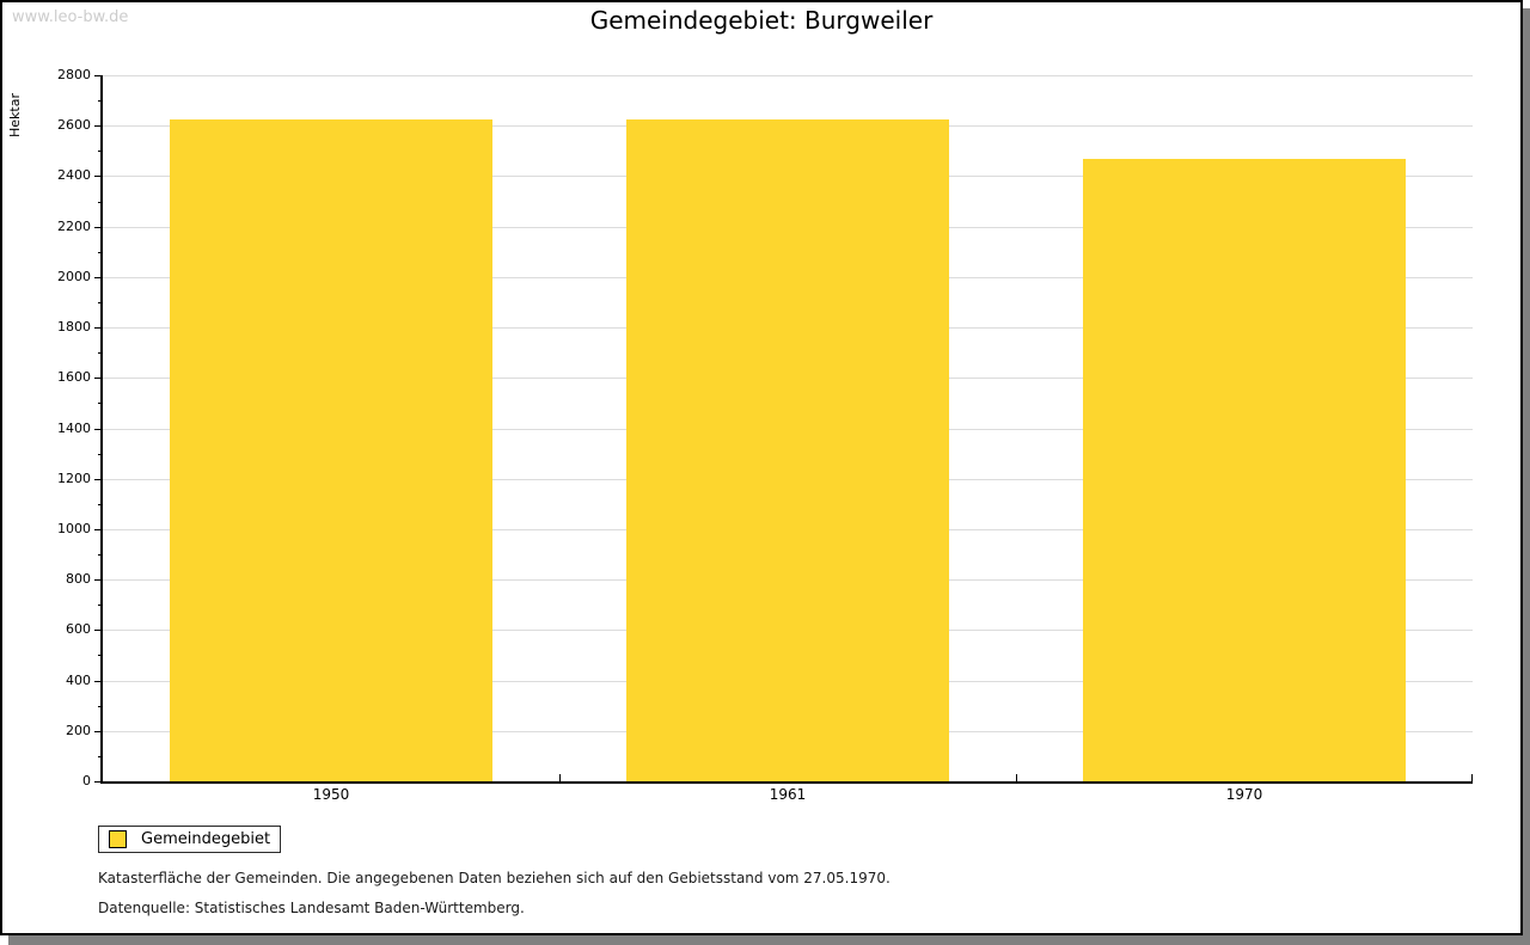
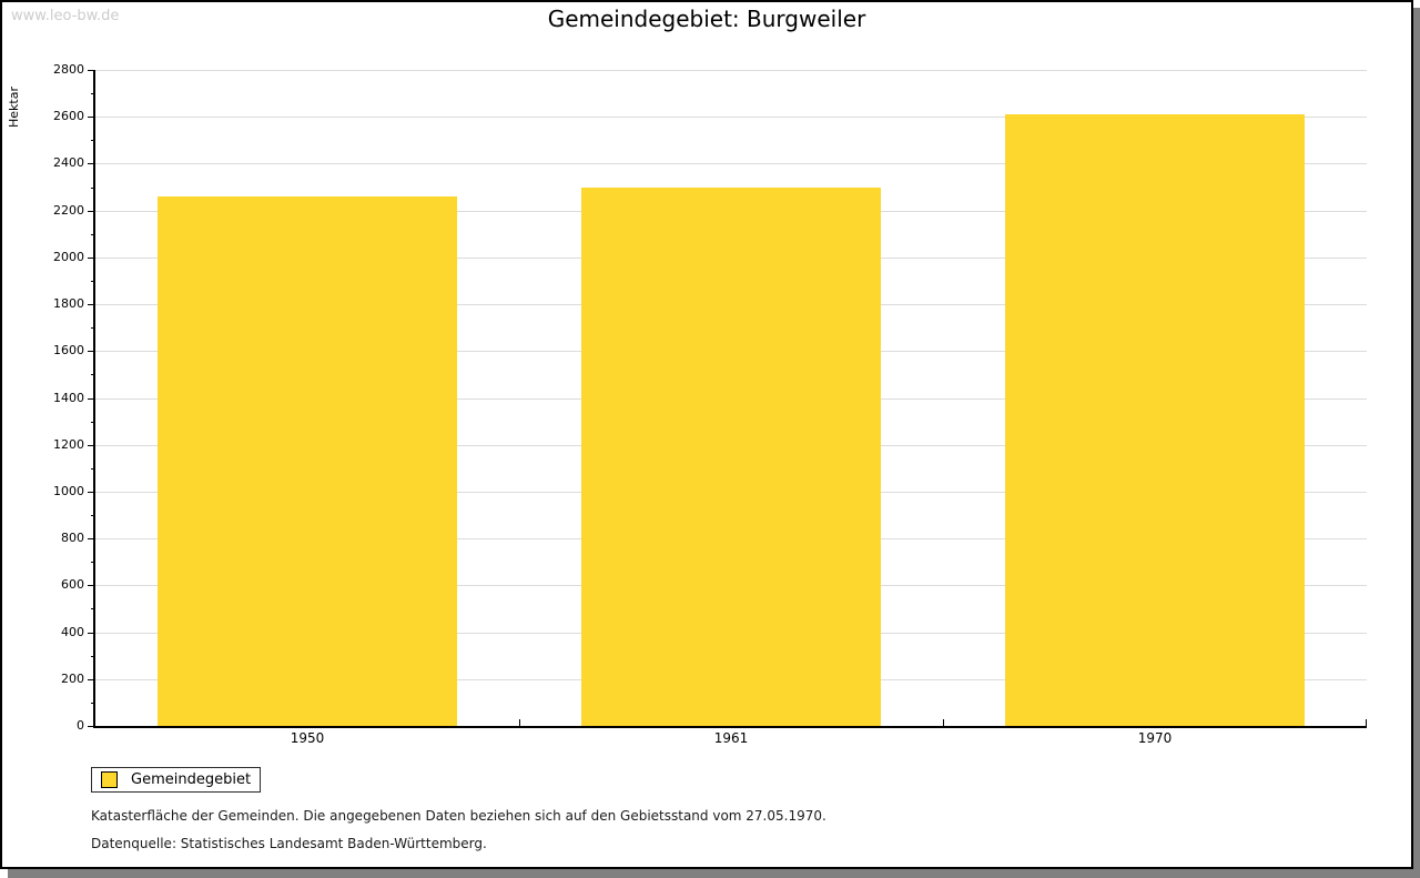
1950: 2620 -> 2260
1961: 2630 -> 2300
1970: 2470 -> 2610
